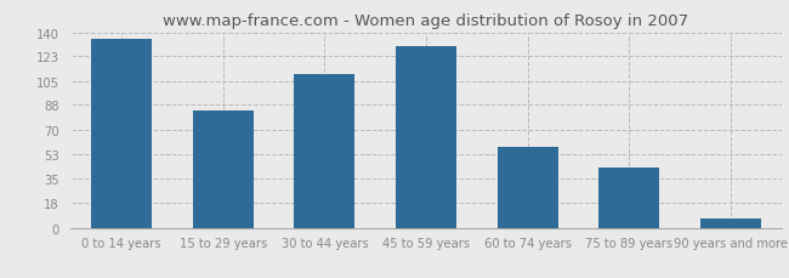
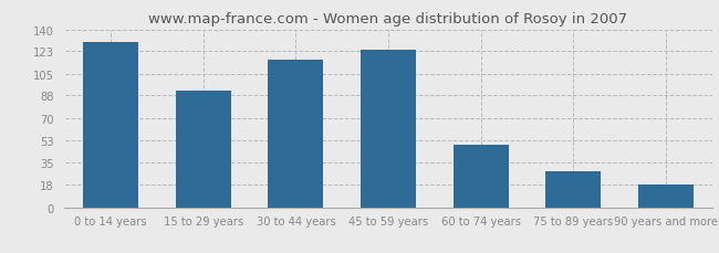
0 to 14 years: 135 -> 130
15 to 29 years: 84 -> 92
30 to 44 years: 110 -> 116
45 to 59 years: 130 -> 124
60 to 74 years: 58 -> 49
75 to 89 years: 43 -> 28
90 years and more: 7 -> 18
